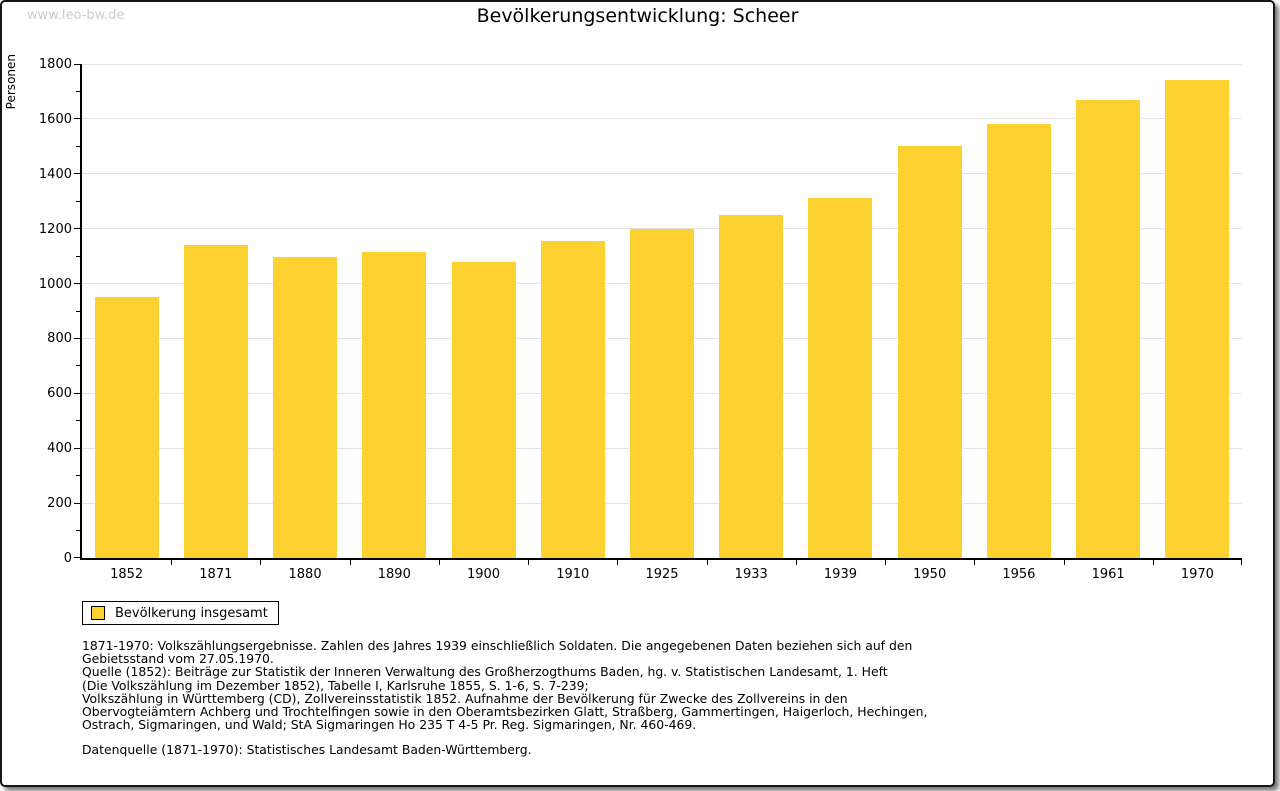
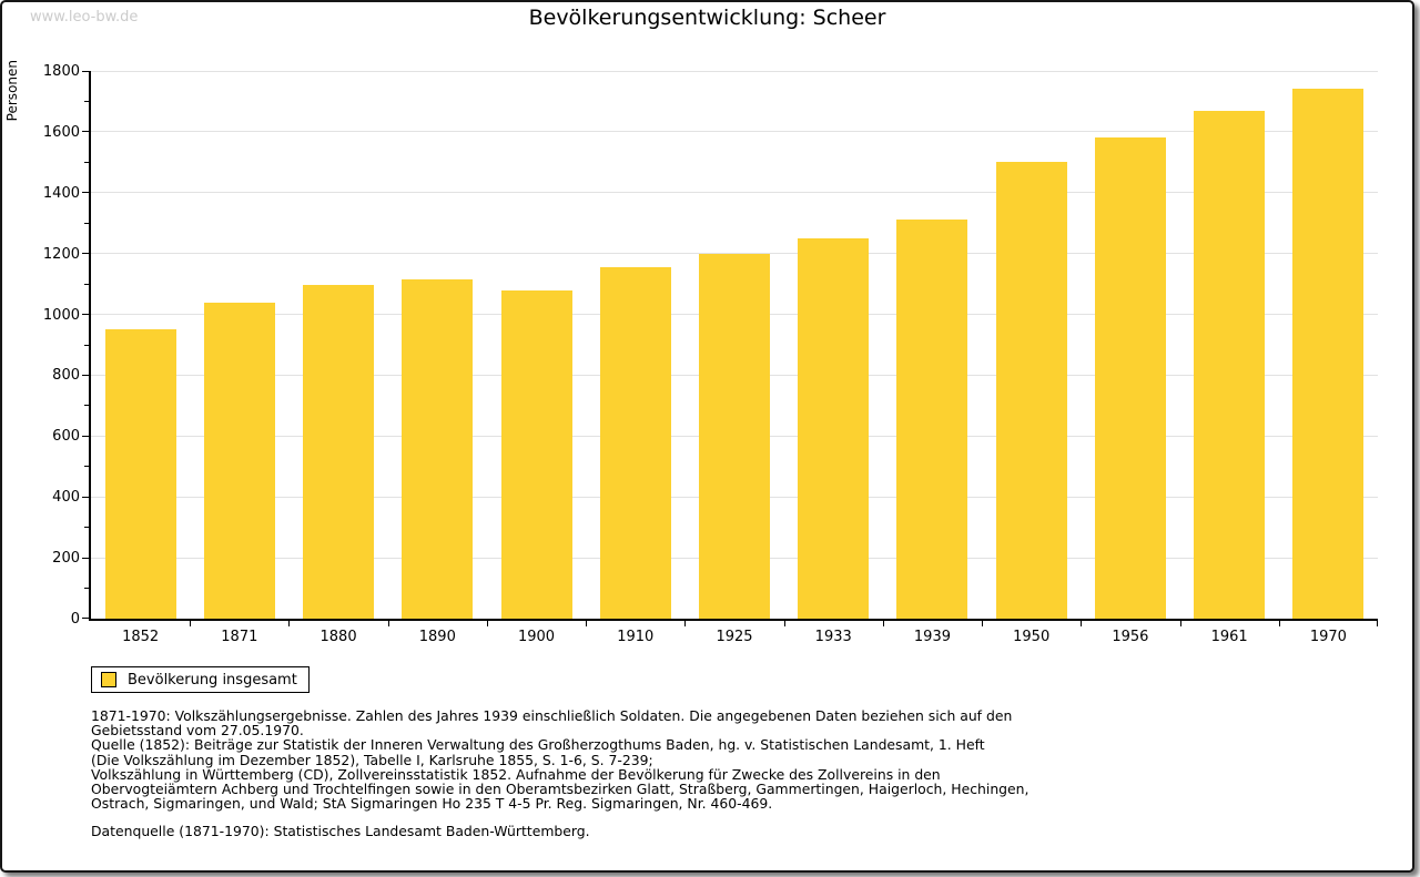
1871: 1140 -> 1040
